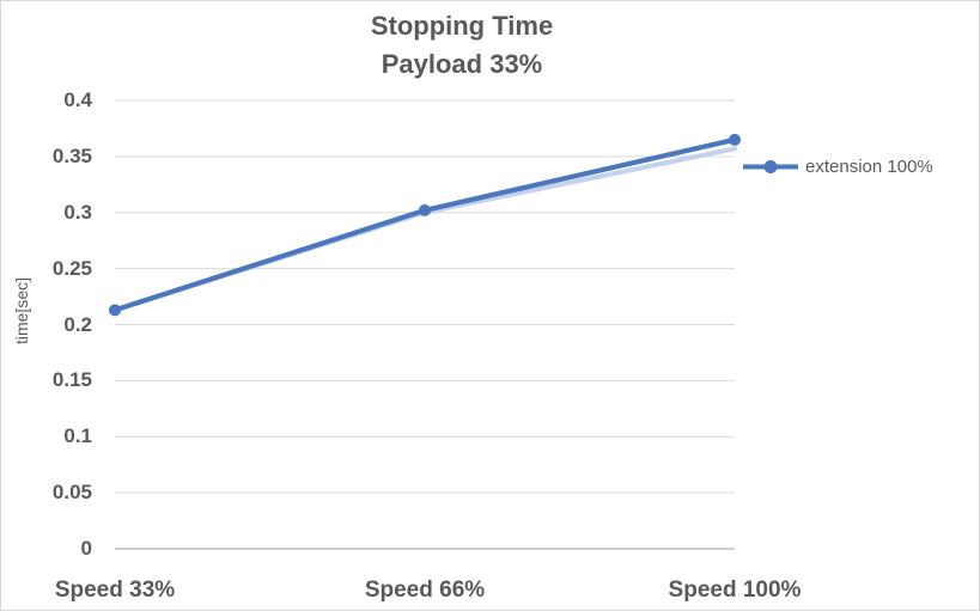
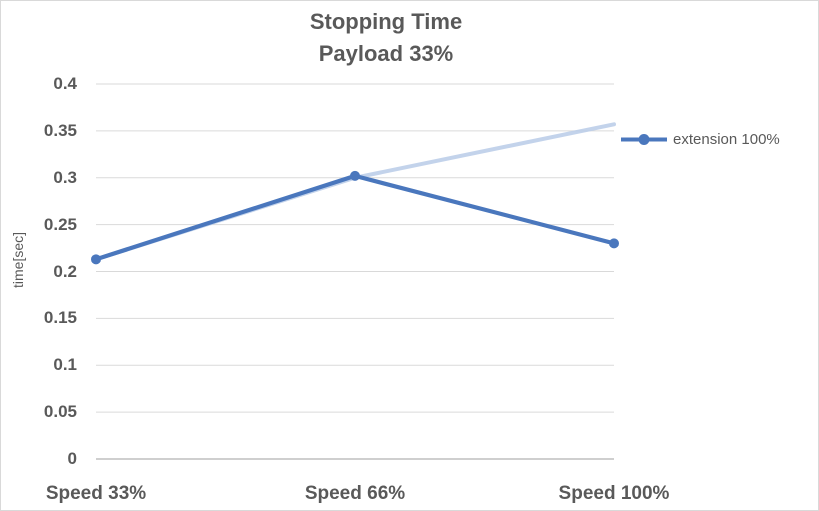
Speed 100%: 0.36 -> 0.23
